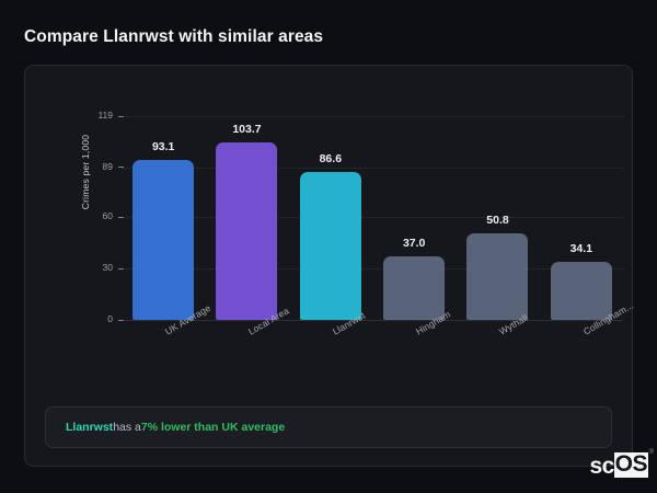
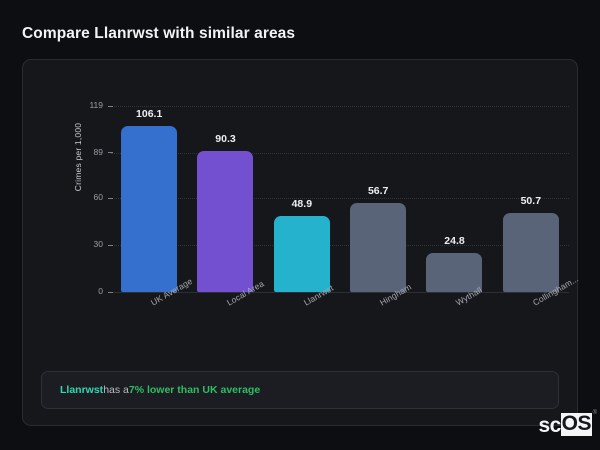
UK Average: 93.1 -> 106.1
Local Area: 103.7 -> 90.3
Llanrwst: 86.6 -> 48.9
Hingham: 37.0 -> 56.7
Wythall: 50.8 -> 24.8
Collingham...: 34.1 -> 50.7
